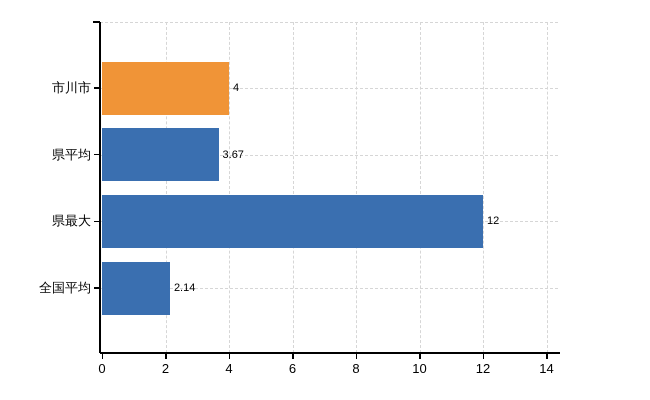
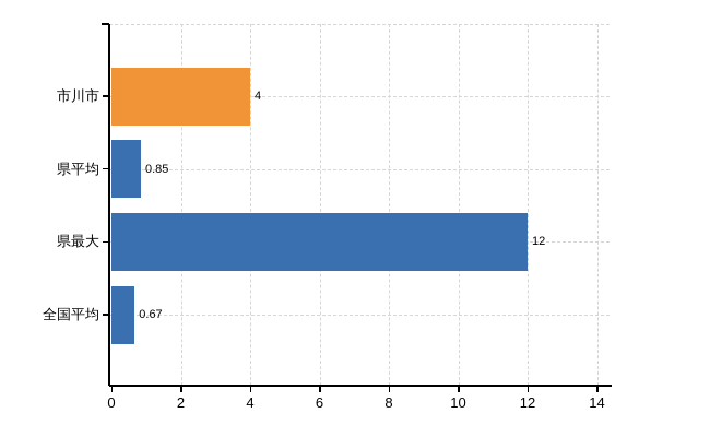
県平均: 3.67 -> 0.85
全国平均: 2.14 -> 0.67
